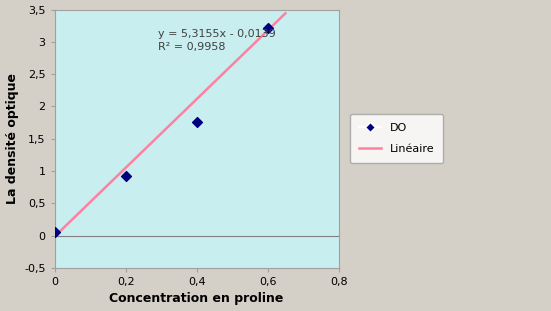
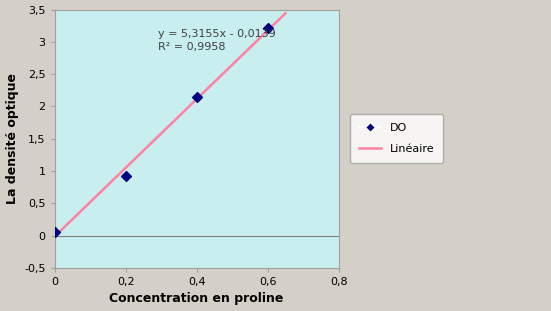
DO/0,4: 1,76 -> 2,15
